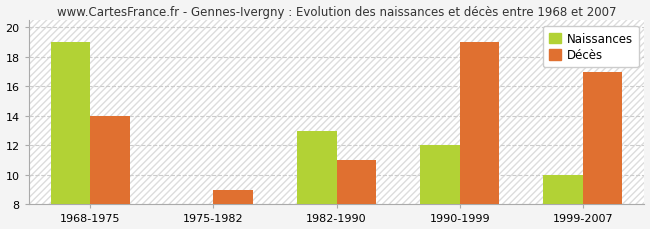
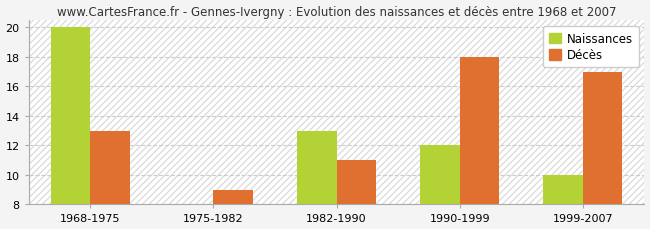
Naissances/1968-1975: 19 -> 20
Décès/1968-1975: 14 -> 13
Décès/1990-1999: 19 -> 18
